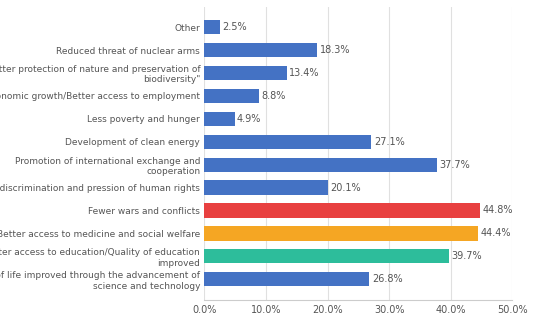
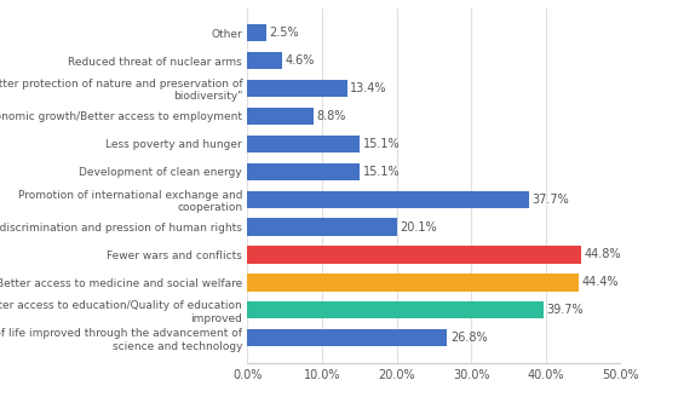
Reduced threat of nuclear arms: 18.3% -> 4.6%
Less poverty and hunger: 4.9% -> 15.1%
Development of clean energy: 27.1% -> 15.1%
